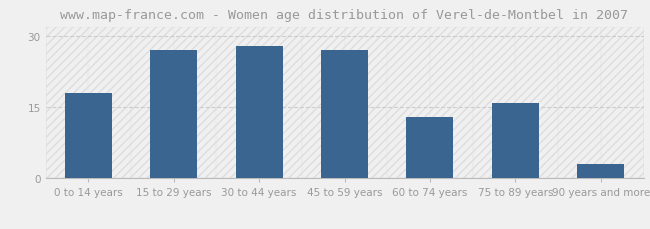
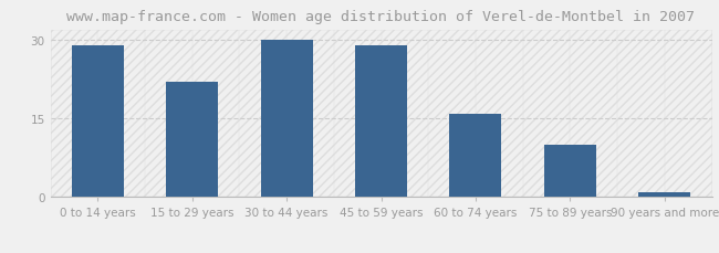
0 to 14 years: 18 -> 29
15 to 29 years: 27 -> 22
30 to 44 years: 28 -> 30
45 to 59 years: 27 -> 29
60 to 74 years: 13 -> 16
75 to 89 years: 16 -> 10
90 years and more: 3 -> 1
